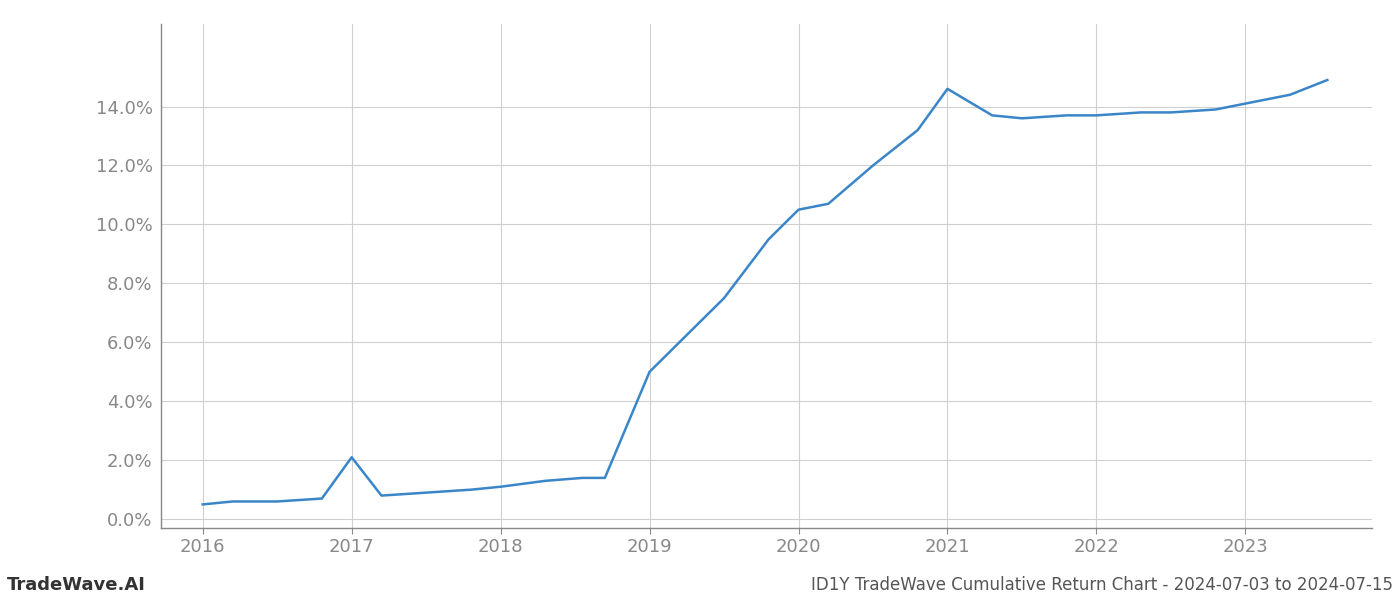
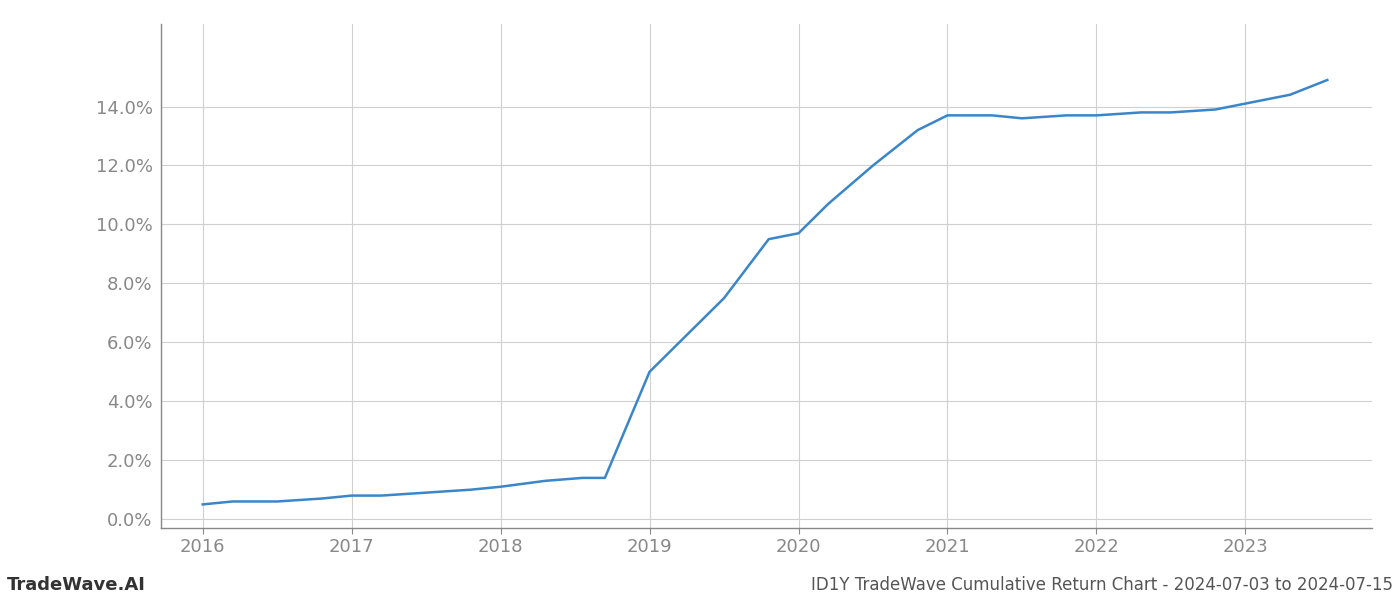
2017: 2.1% -> 0.8%
2020: 10.5% -> 9.7%
2021: 14.6% -> 13.7%
